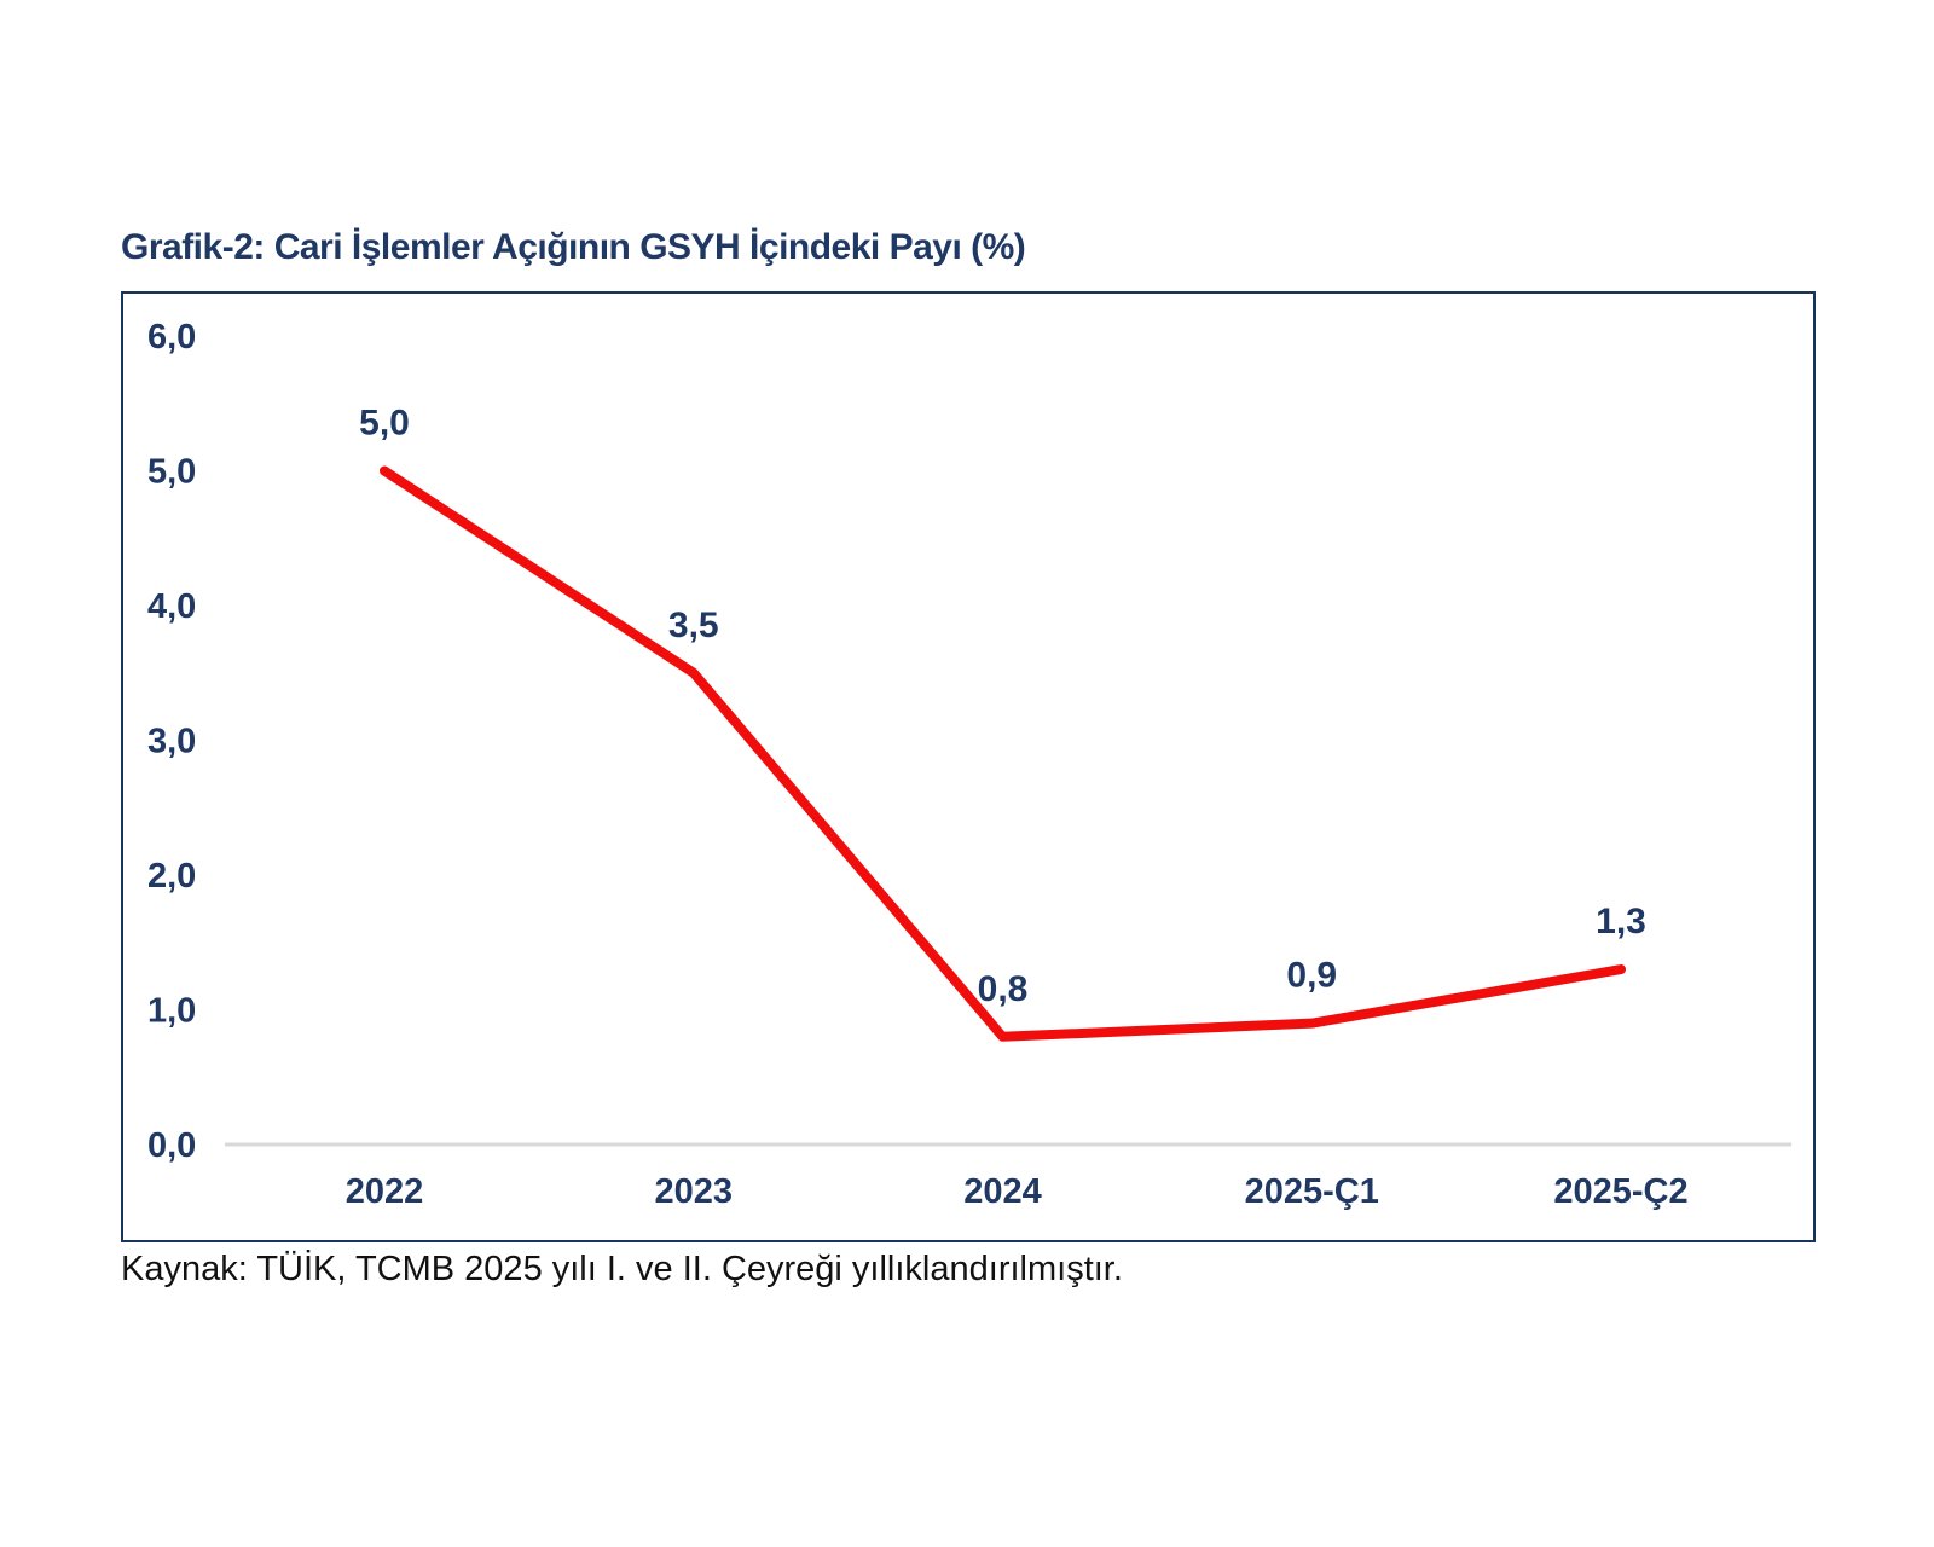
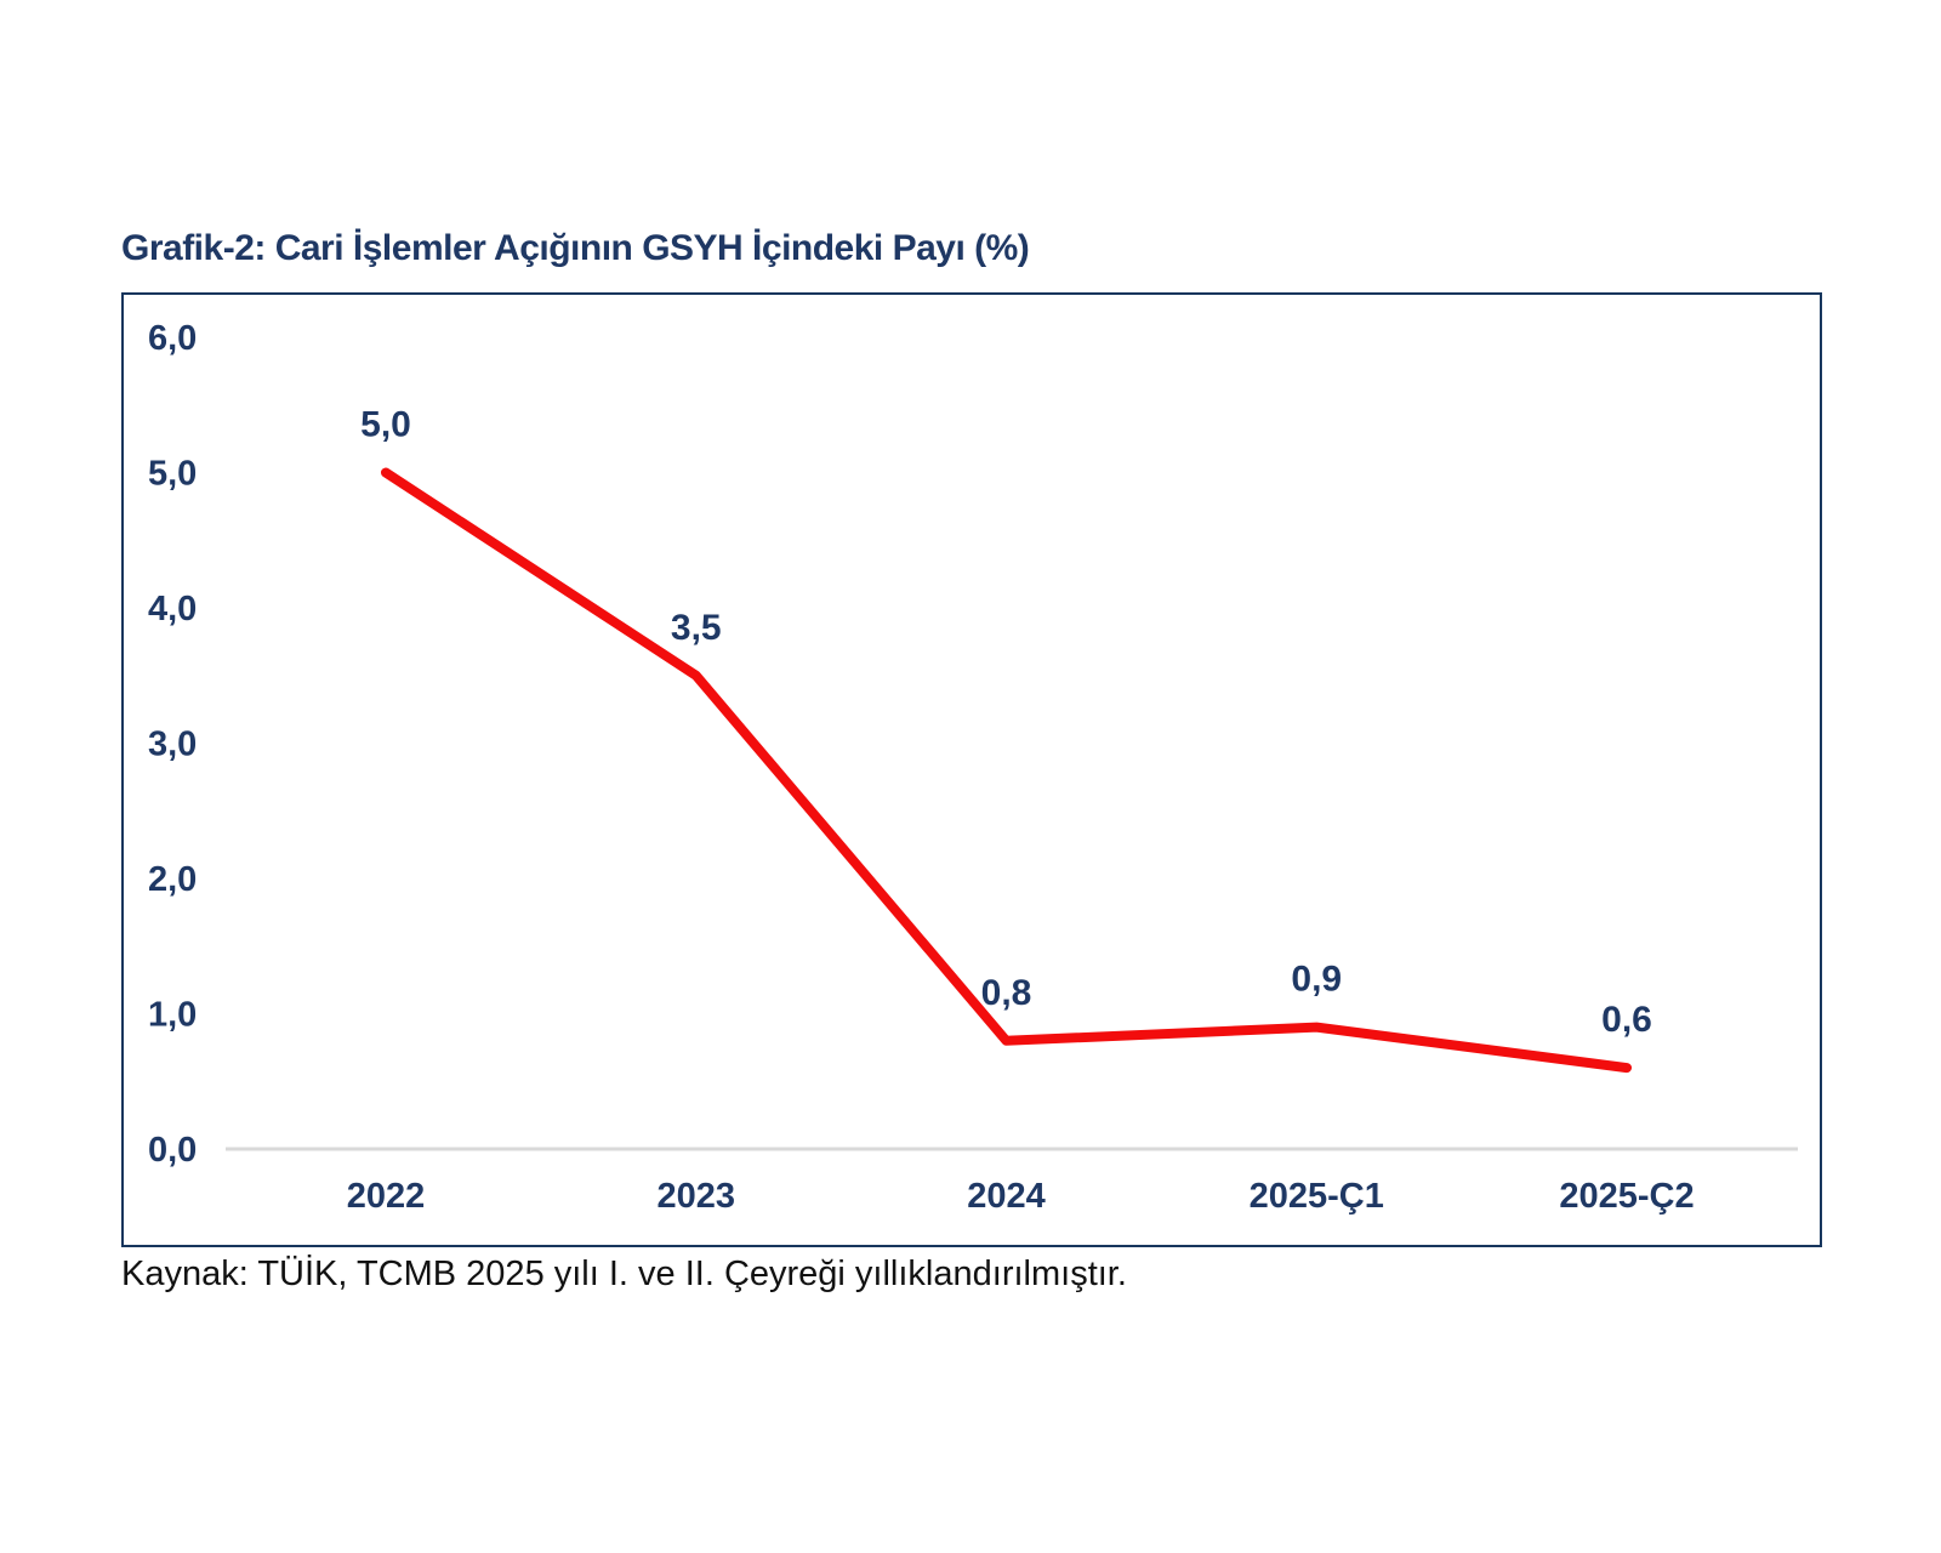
2025-Ç2: 1,3 -> 0,6
